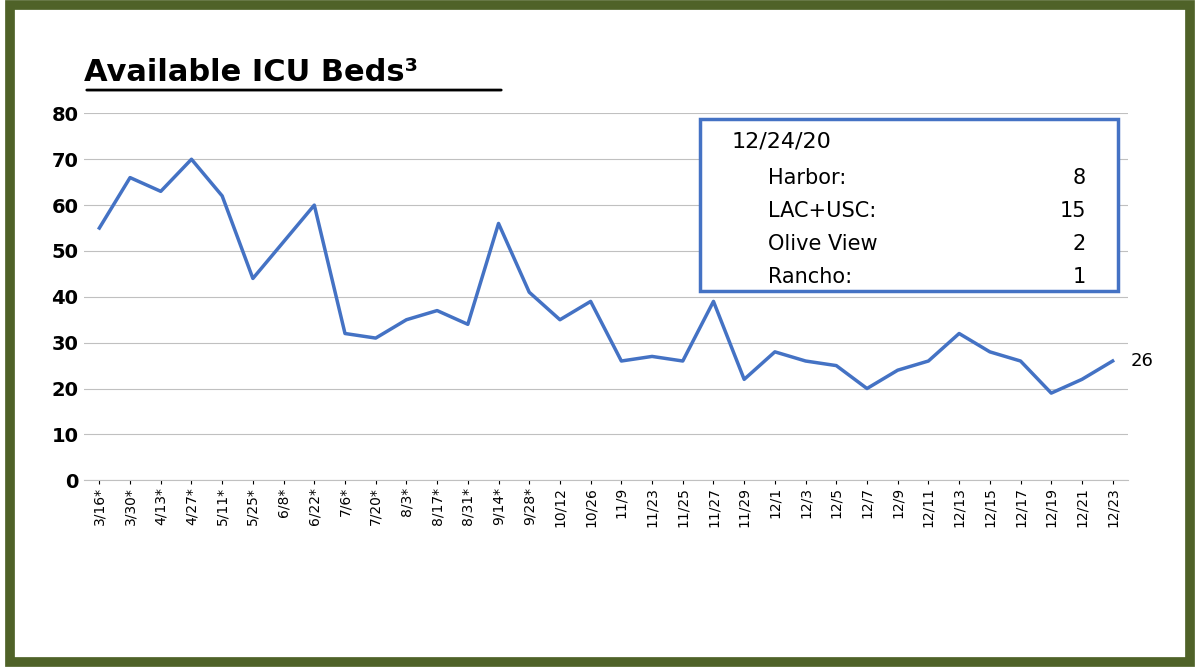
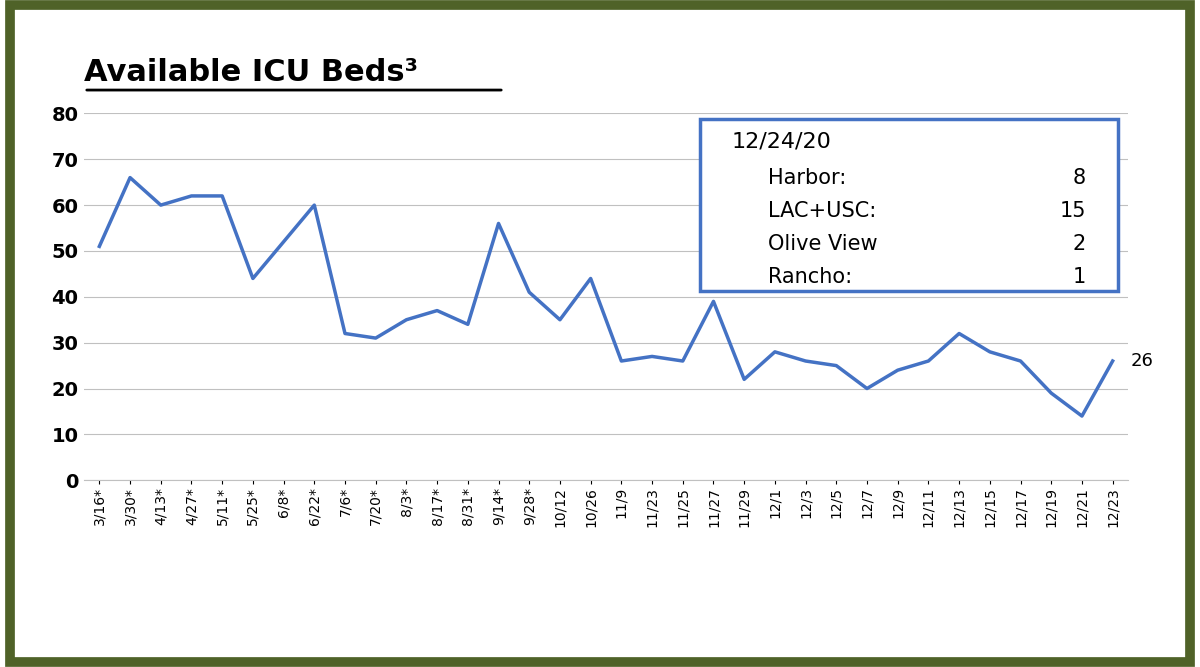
3/16*: 55 -> 51
4/13*: 63 -> 60
4/27*: 70 -> 62
10/26: 39 -> 44
12/21: 22 -> 14
